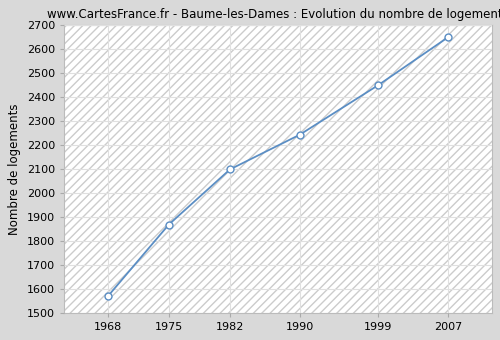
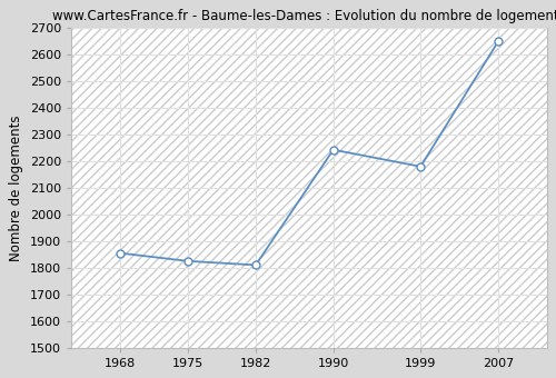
1968: 1568 -> 1855
1975: 1868 -> 1825
1982: 2098 -> 1810
1999: 2450 -> 2180
